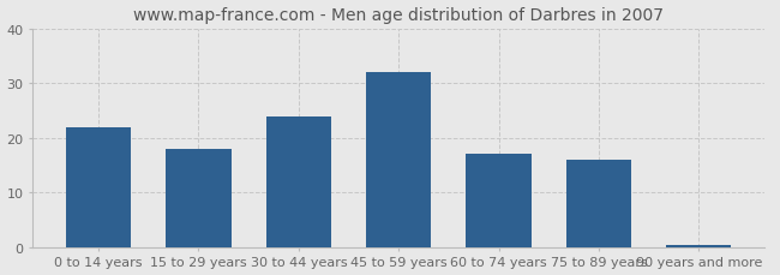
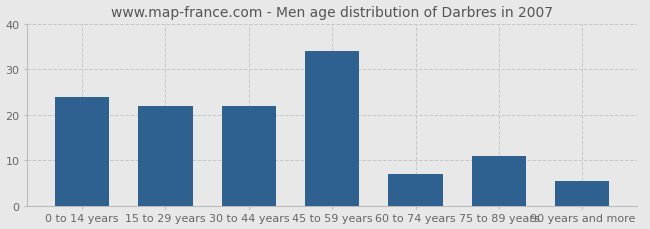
0 to 14 years: 22.0 -> 24.0
15 to 29 years: 18.0 -> 22.0
30 to 44 years: 24.0 -> 22.0
45 to 59 years: 32.0 -> 34.0
60 to 74 years: 17.0 -> 7.0
75 to 89 years: 16.0 -> 11.0
90 years and more: 0.5 -> 5.5
